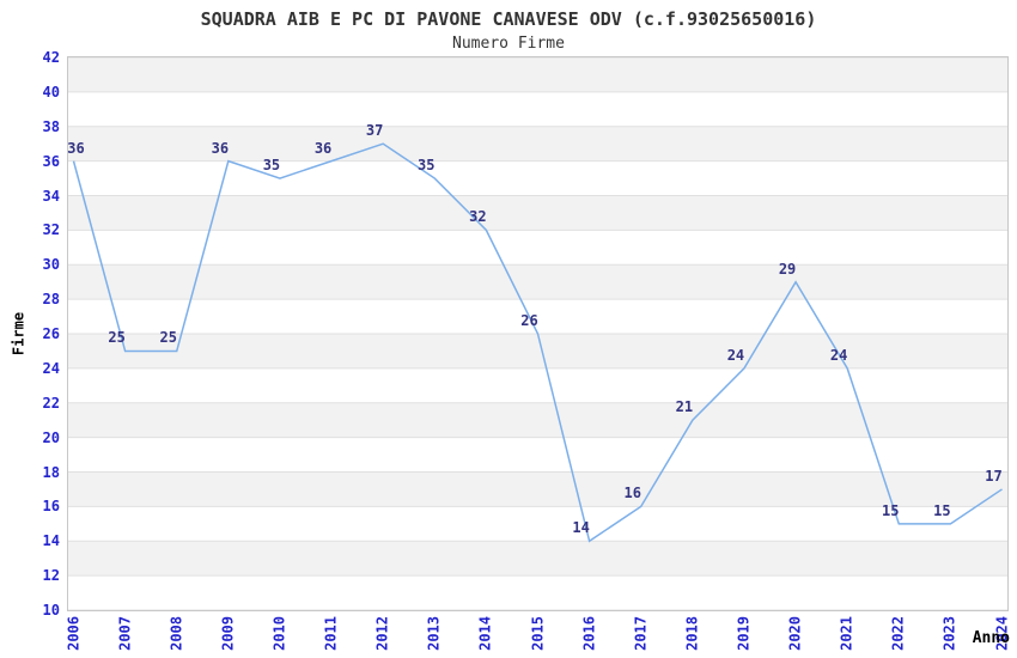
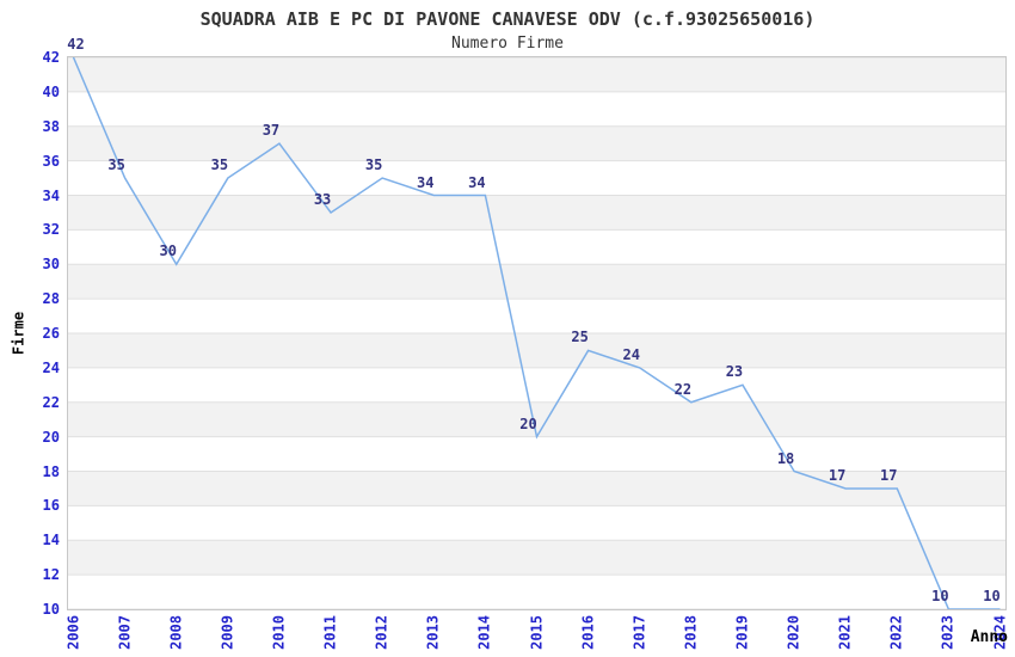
2006: 36 -> 42
2007: 25 -> 35
2008: 25 -> 30
2009: 36 -> 35
2010: 35 -> 37
2011: 36 -> 33
2012: 37 -> 35
2013: 35 -> 34
2014: 32 -> 34
2015: 26 -> 20
2016: 14 -> 25
2017: 16 -> 24
2018: 21 -> 22
2019: 24 -> 23
2020: 29 -> 18
2021: 24 -> 17
2022: 15 -> 17
2023: 15 -> 10
2024: 17 -> 10
